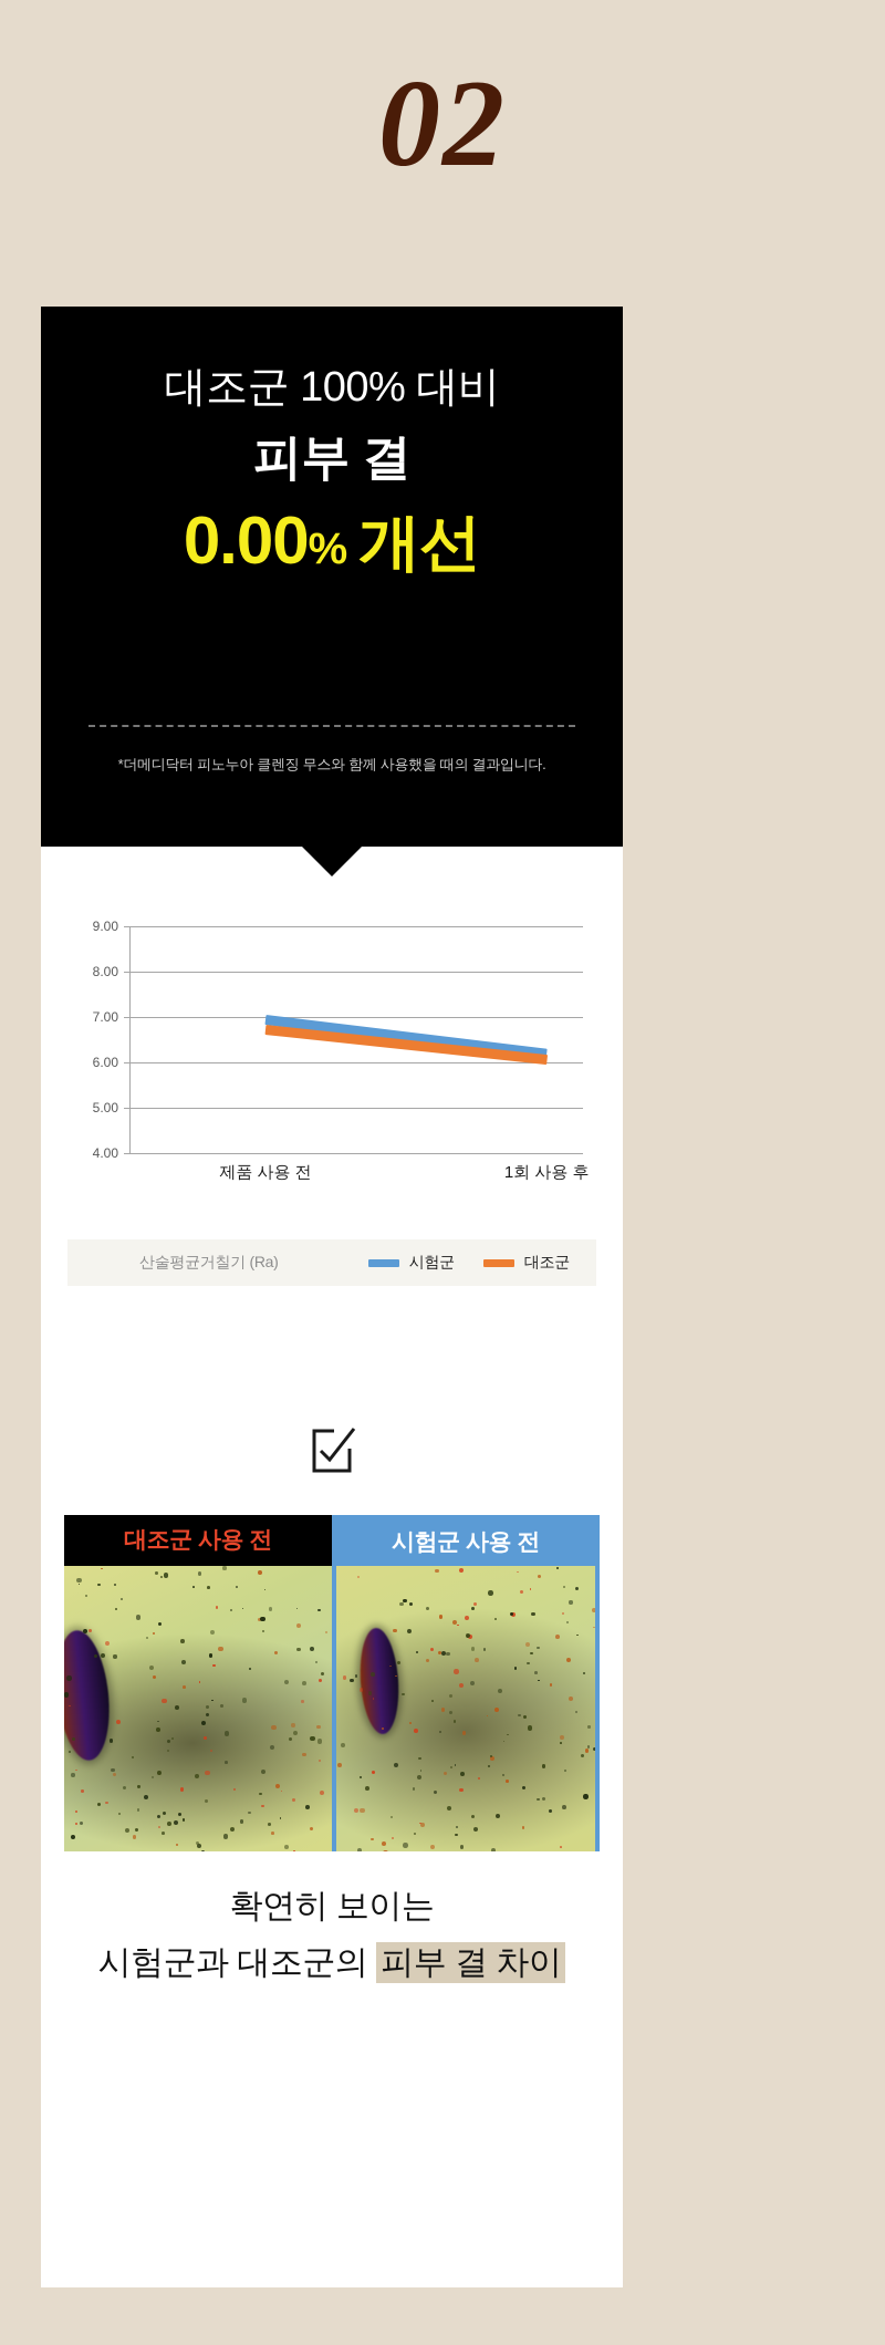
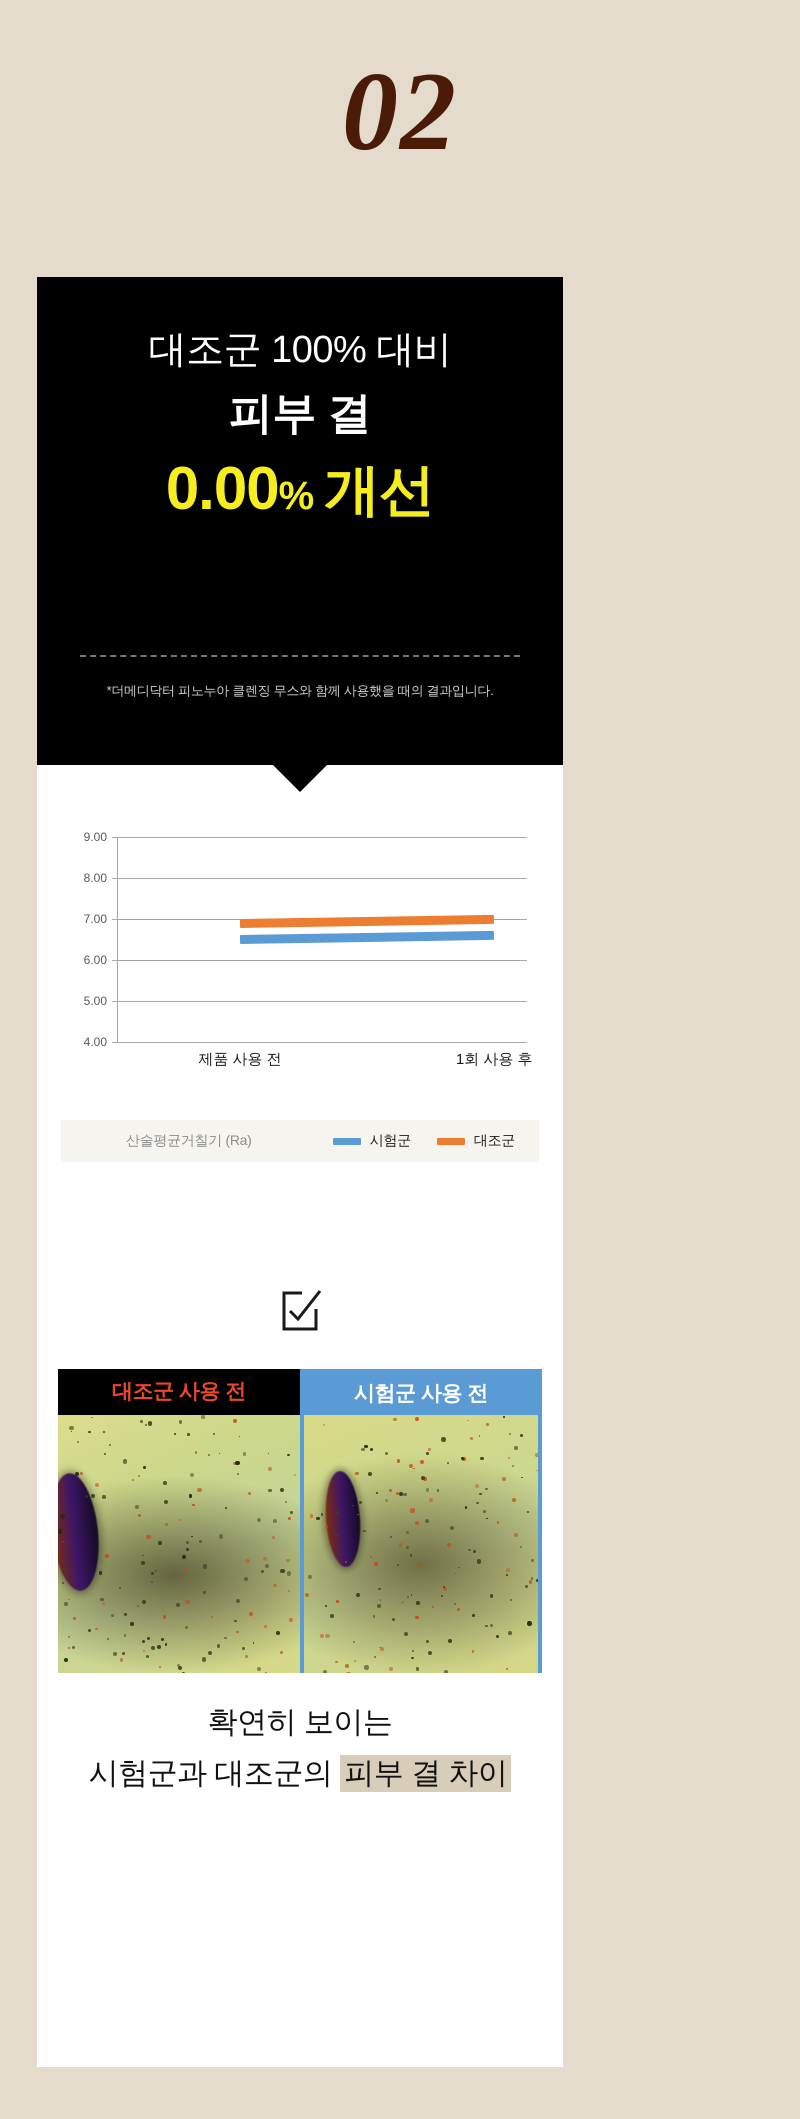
시험군/제품 사용 전: 7.0 -> 6.5
대조군/제품 사용 전: 6.7 -> 6.9
시험군/1회 사용 후: 6.2 -> 6.6
대조군/1회 사용 후: 6.1 -> 7.0
